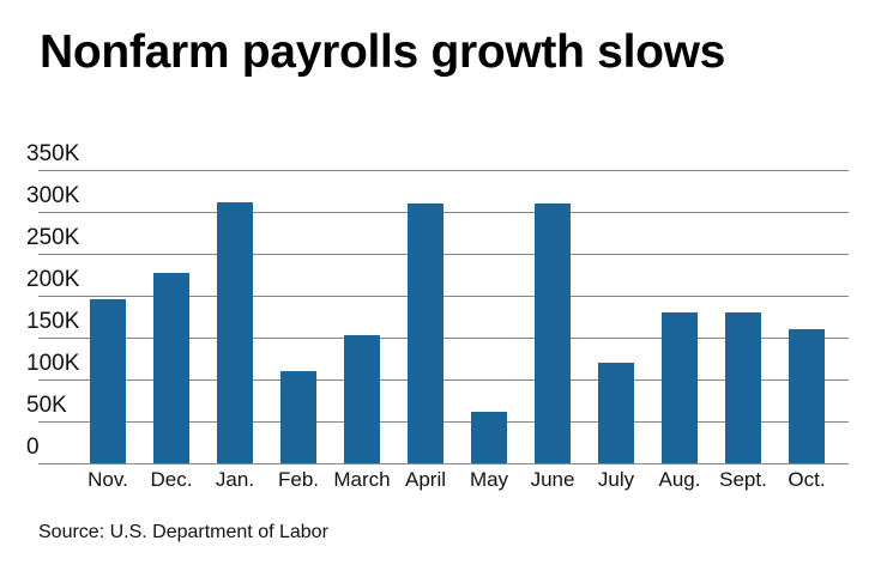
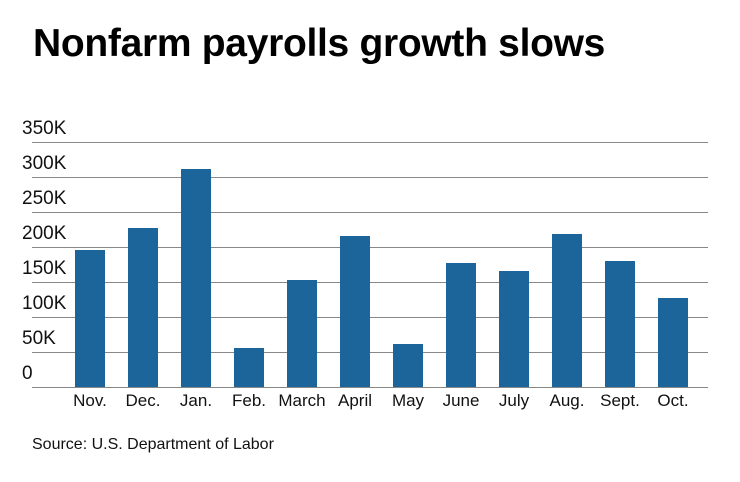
Feb.: 110K -> 60K
April: 310K -> 220K
June: 310K -> 180K
July: 120K -> 160K
Aug.: 180K -> 220K
Oct.: 160K -> 130K
